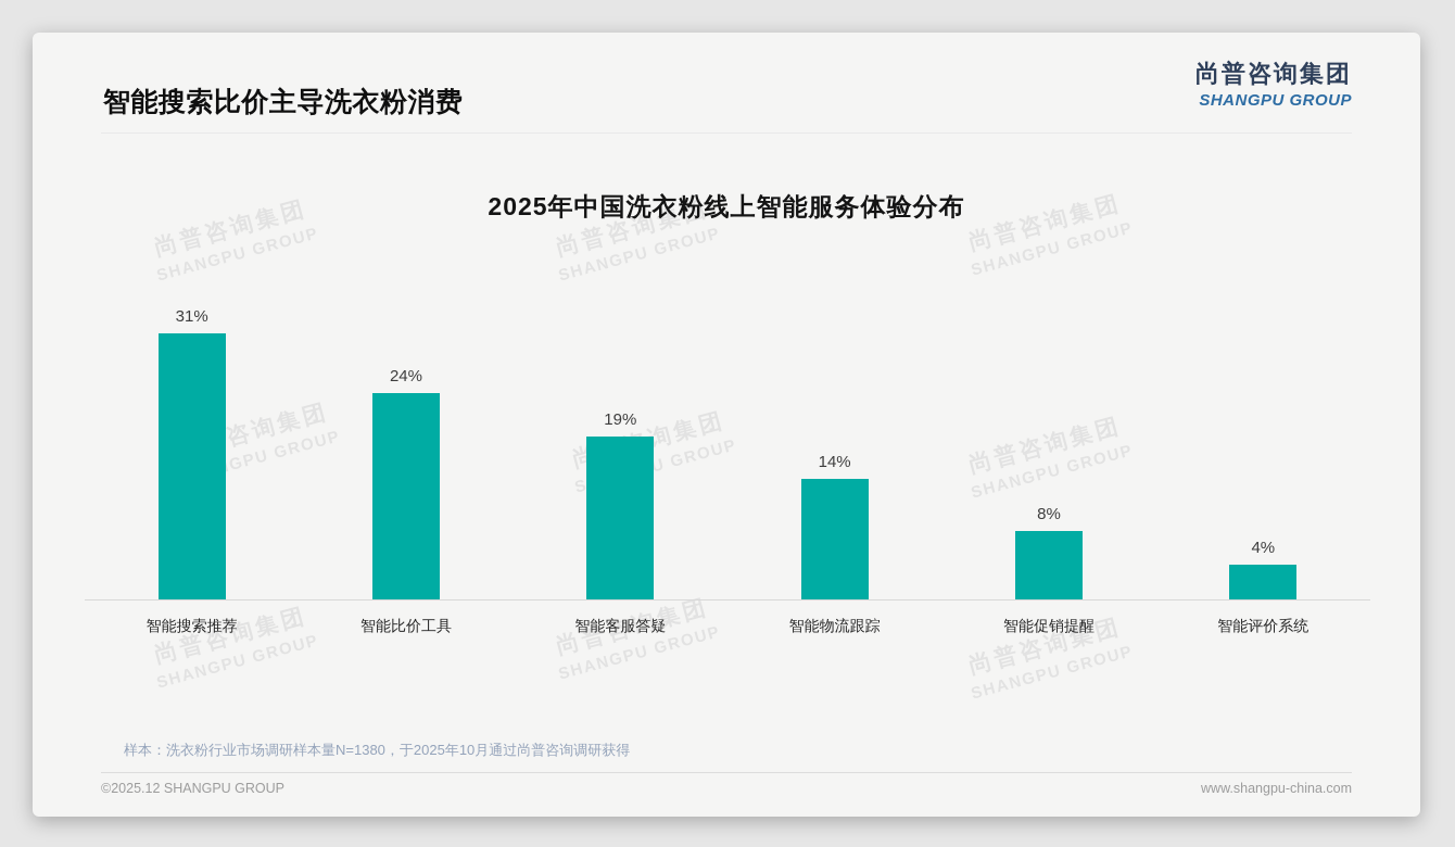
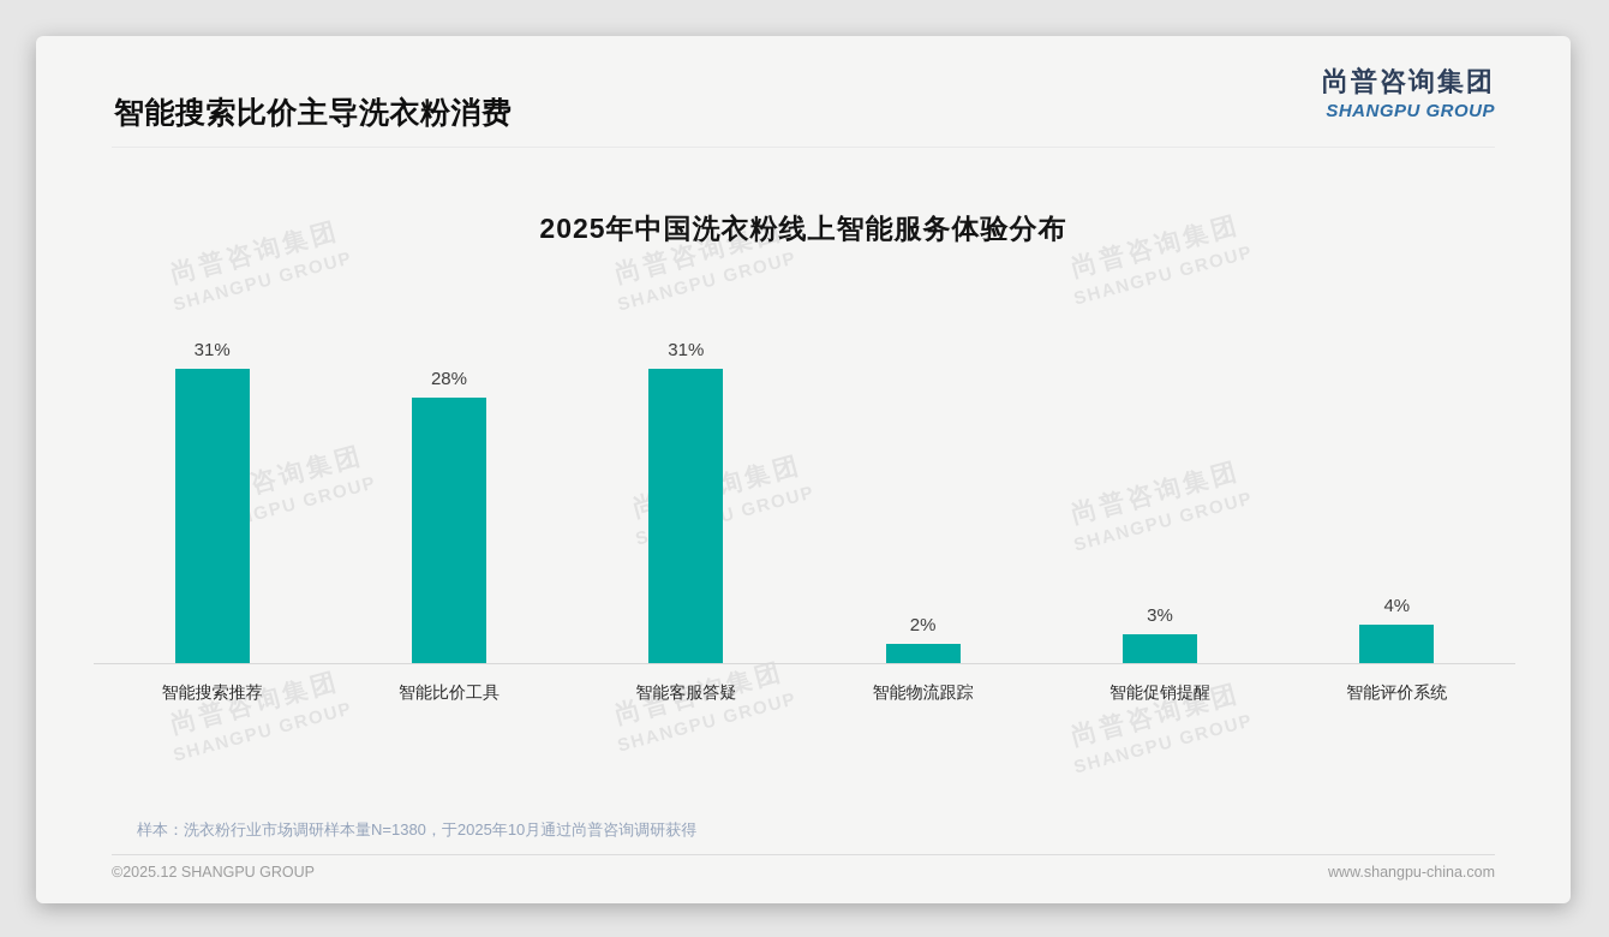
智能比价工具: 24% -> 28%
智能客服答疑: 19% -> 31%
智能物流跟踪: 14% -> 2%
智能促销提醒: 8% -> 3%
